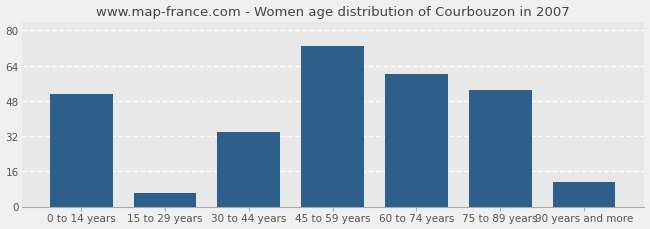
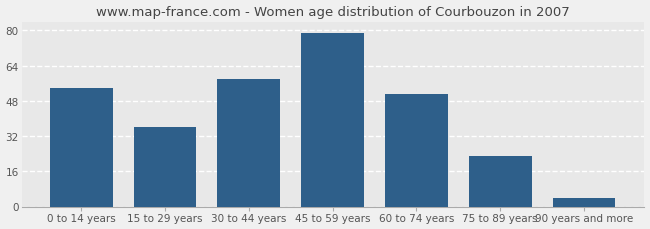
0 to 14 years: 51 -> 54
15 to 29 years: 6 -> 36
30 to 44 years: 34 -> 58
45 to 59 years: 73 -> 79
60 to 74 years: 60 -> 51
75 to 89 years: 53 -> 23
90 years and more: 11 -> 4
